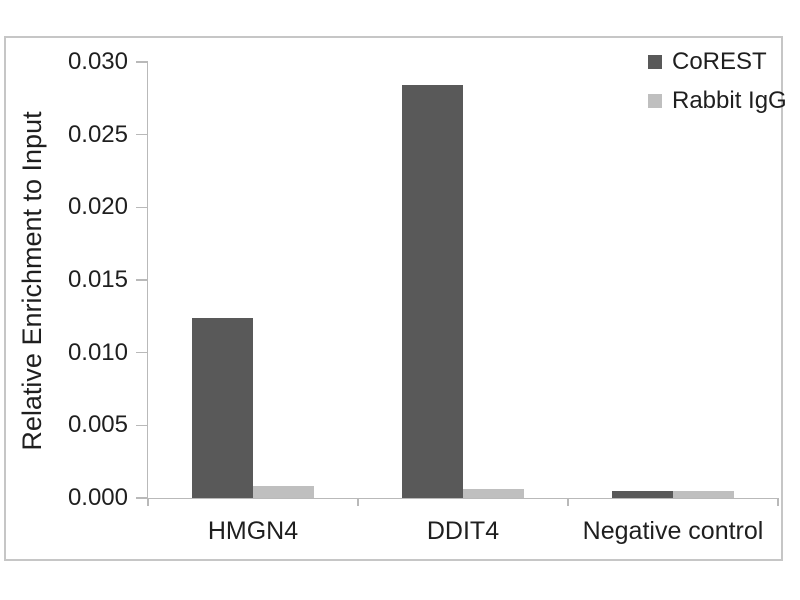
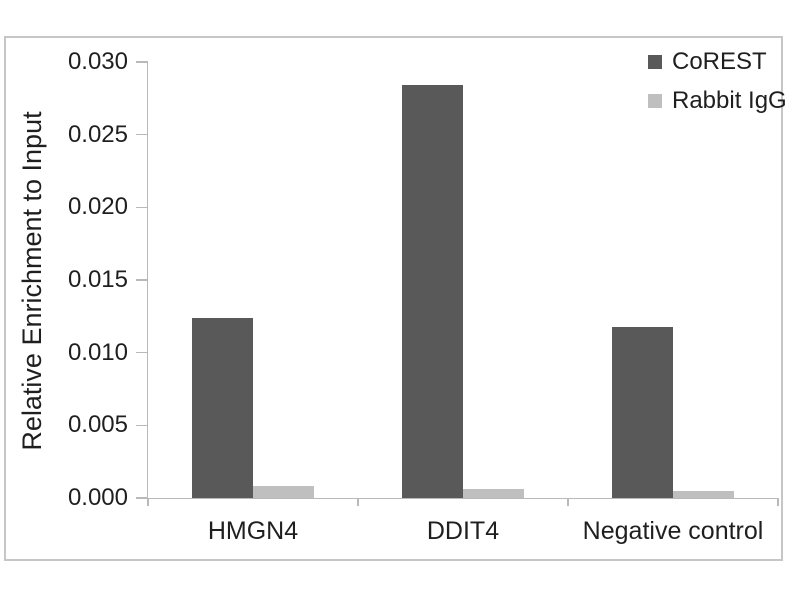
CoREST/Negative control: 0.0005 -> 0.0118
